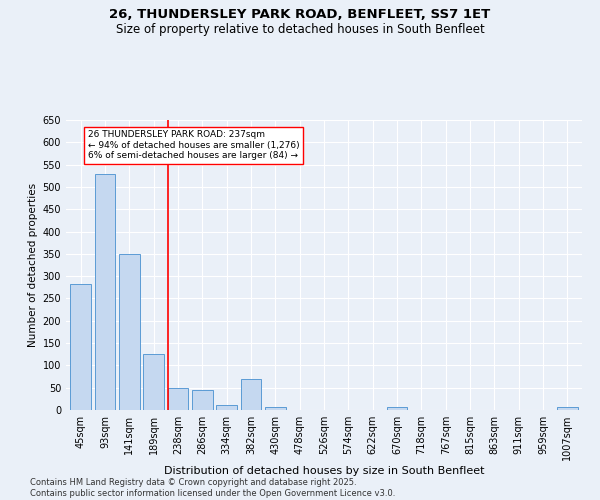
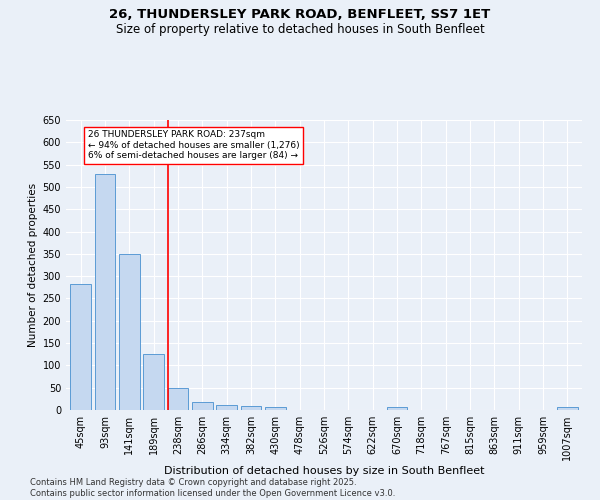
286sqm: 45 -> 17
382sqm: 70 -> 10
